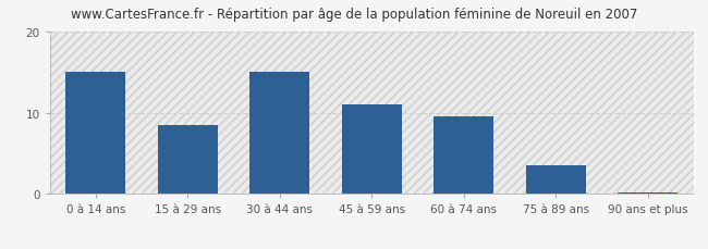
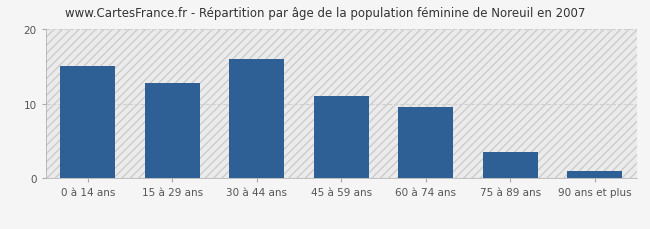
15 à 29 ans: 8.5 -> 12.8
30 à 44 ans: 15.0 -> 16.0
90 ans et plus: 0.2 -> 1.0
